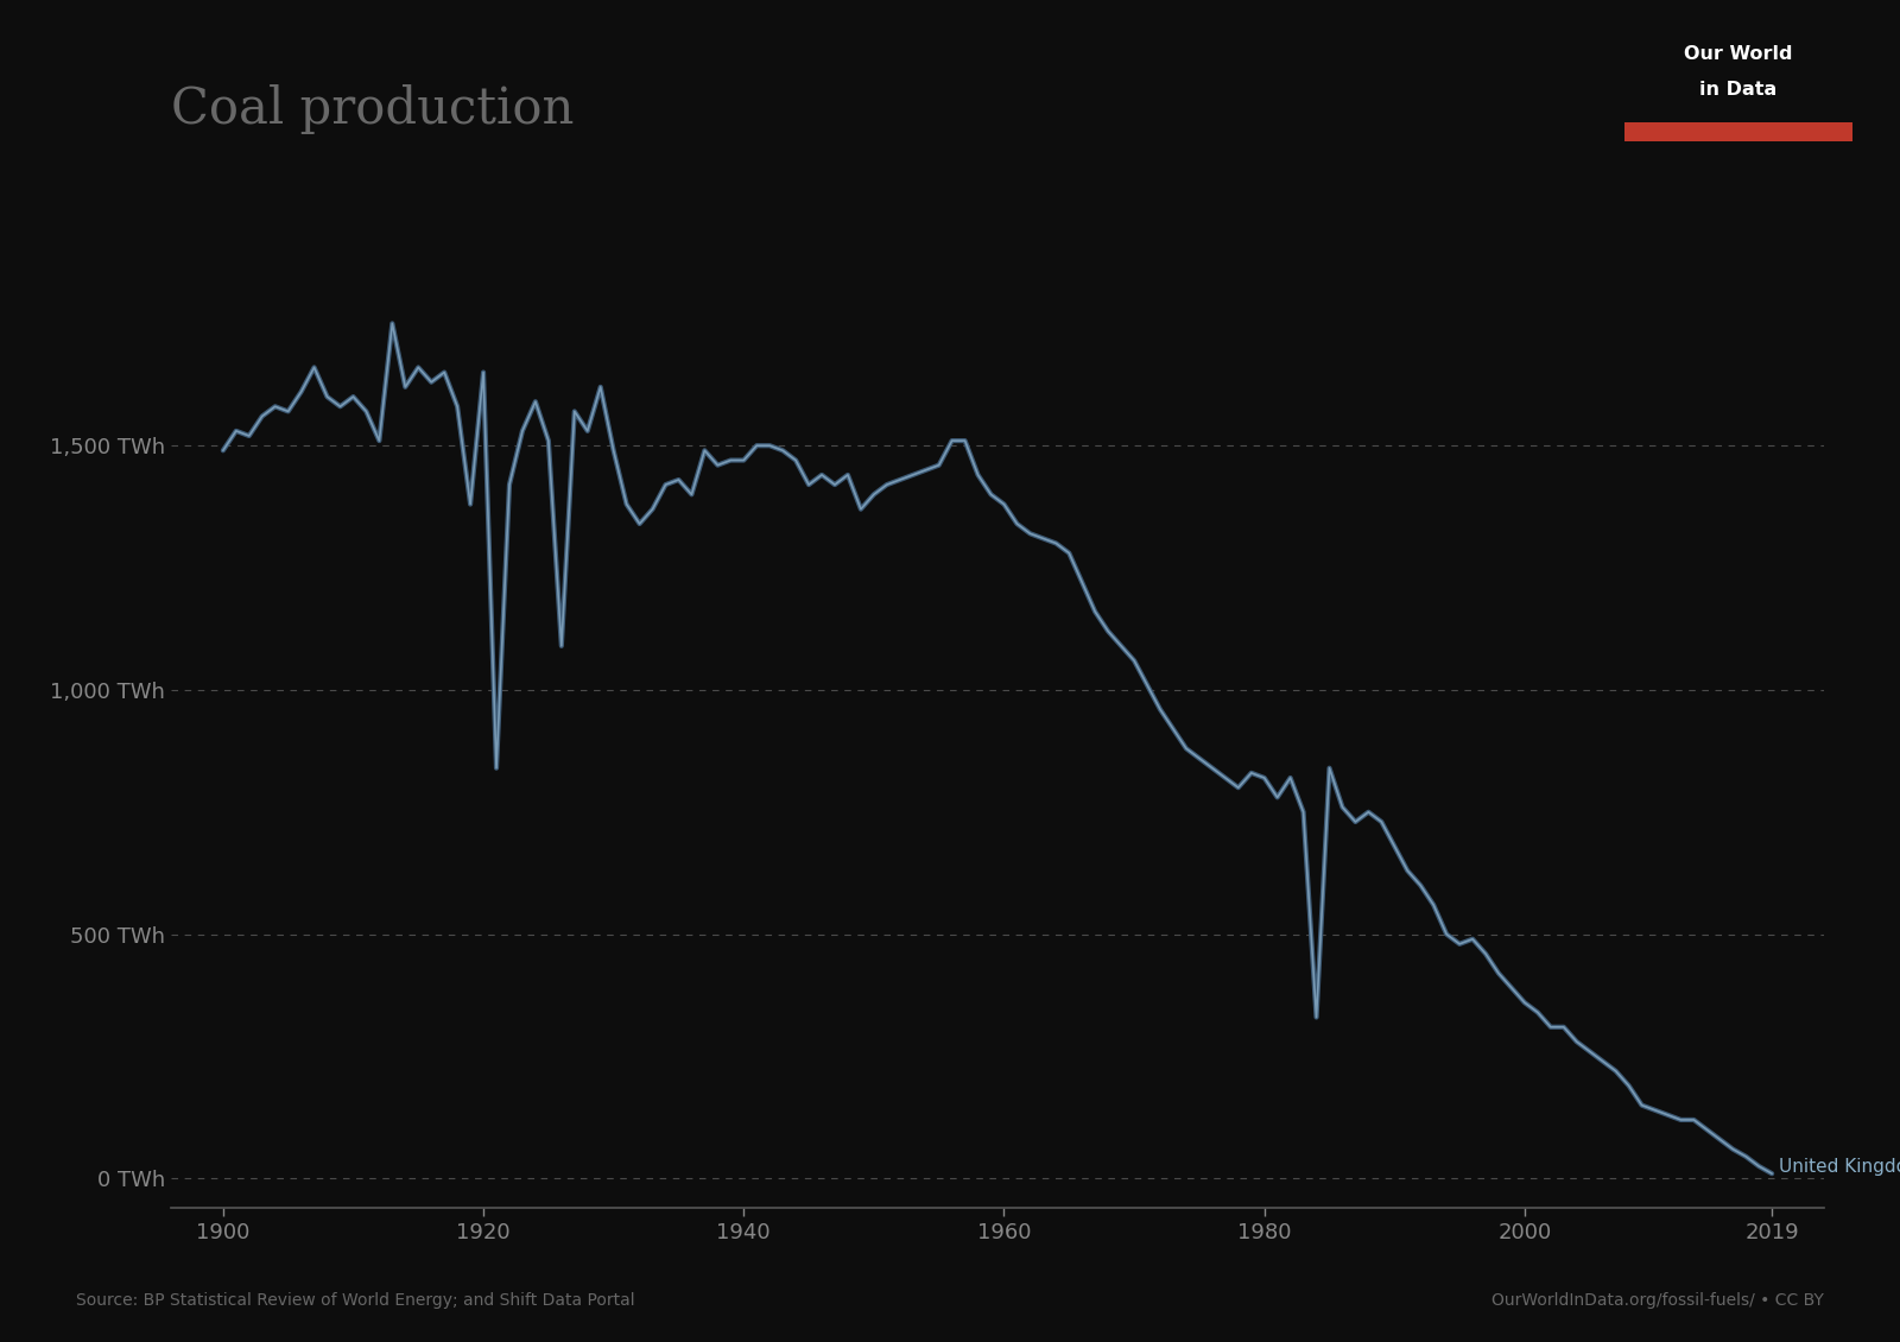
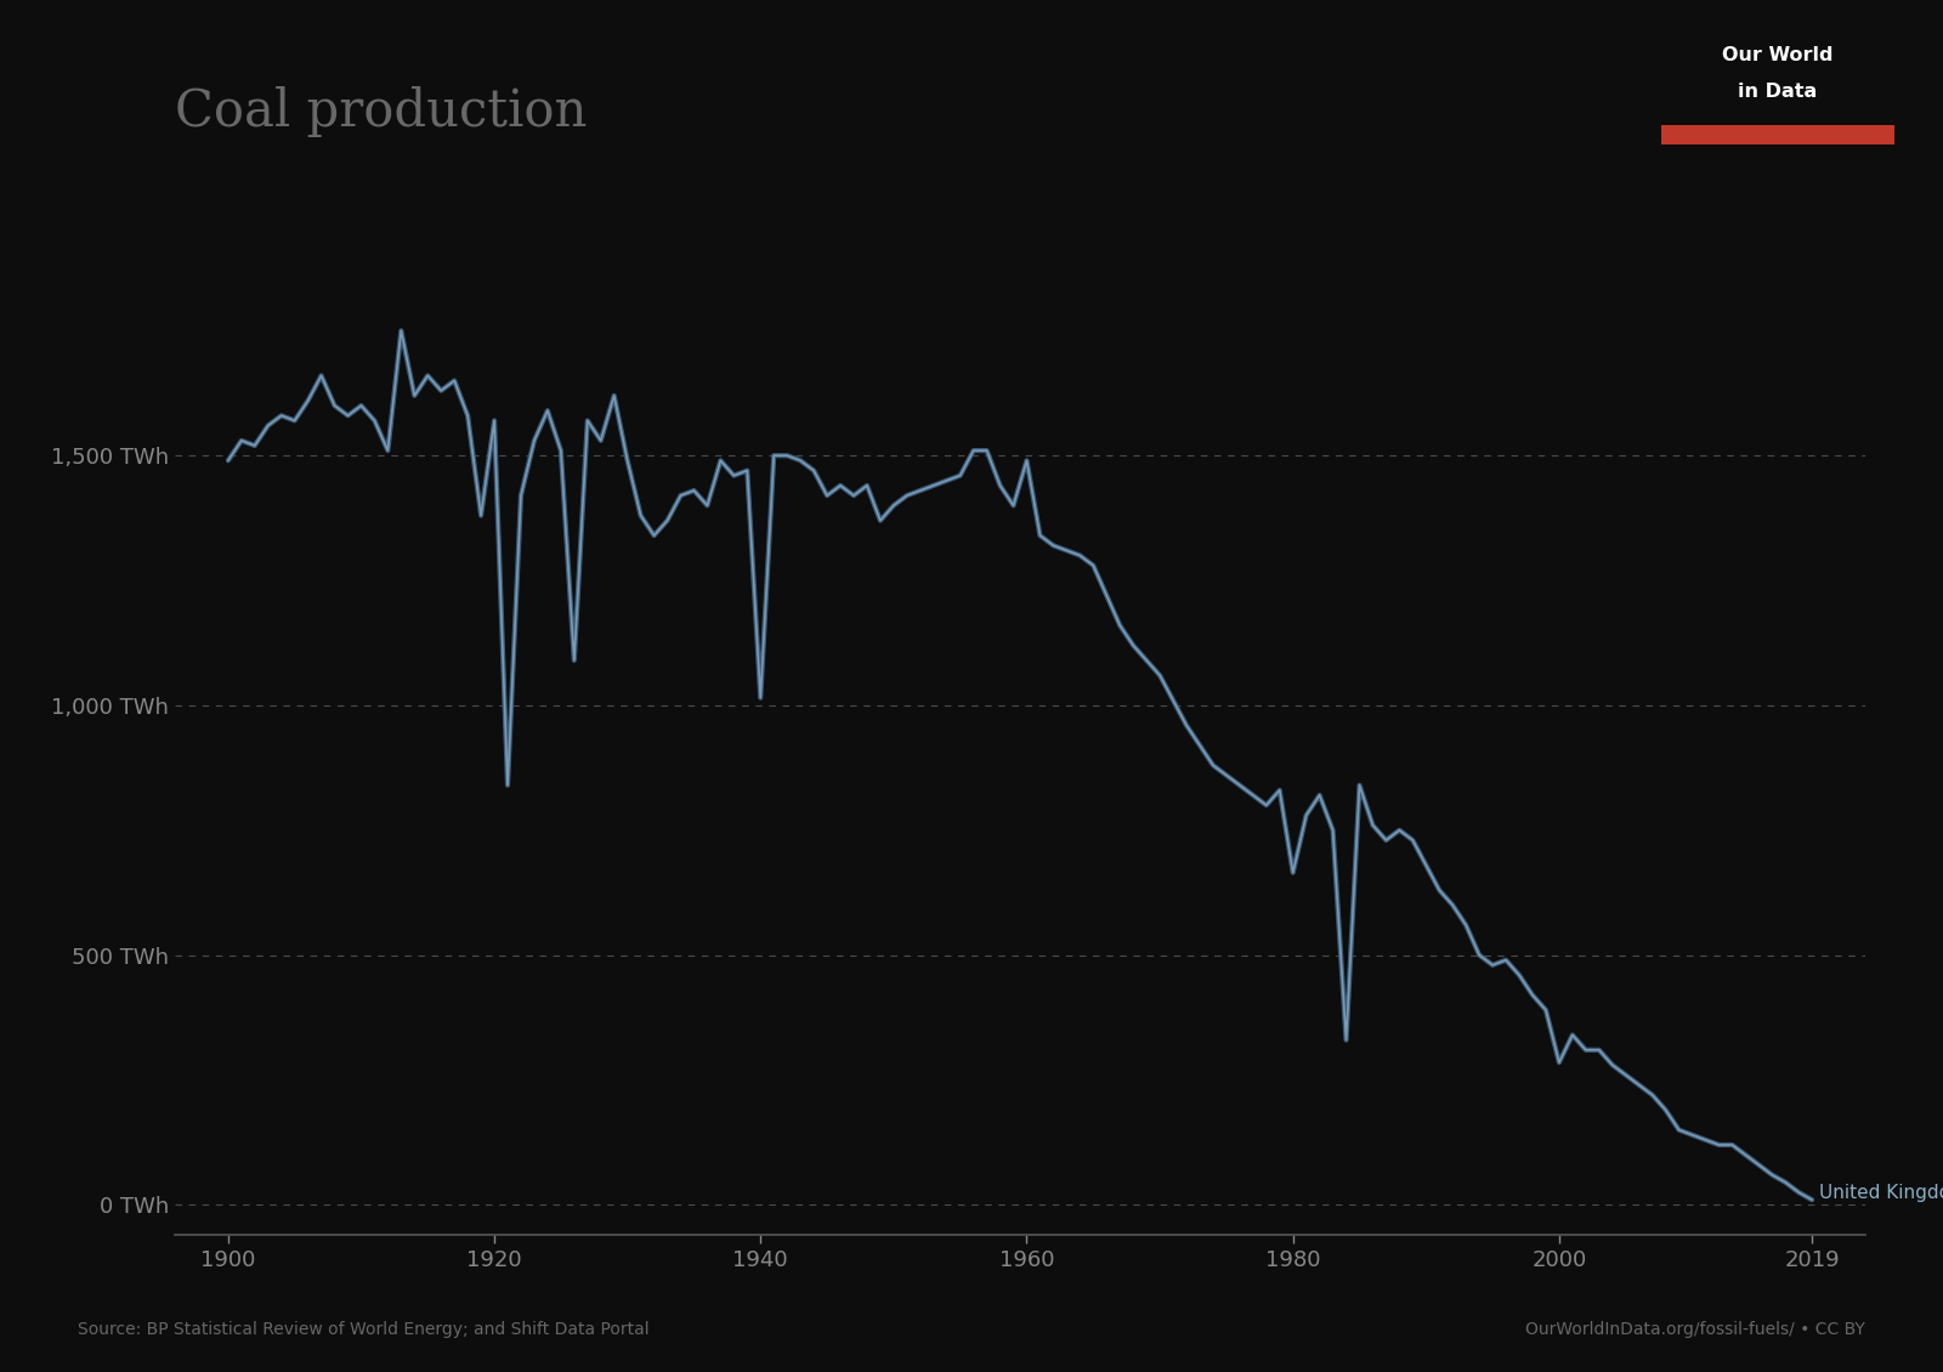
1920: 1,650 TWh -> 1,570 TWh
1940: 1,470 TWh -> 1,015 TWh
1960: 1,380 TWh -> 1,490 TWh
1980: 820 TWh -> 665 TWh
2000: 360 TWh -> 285 TWh
